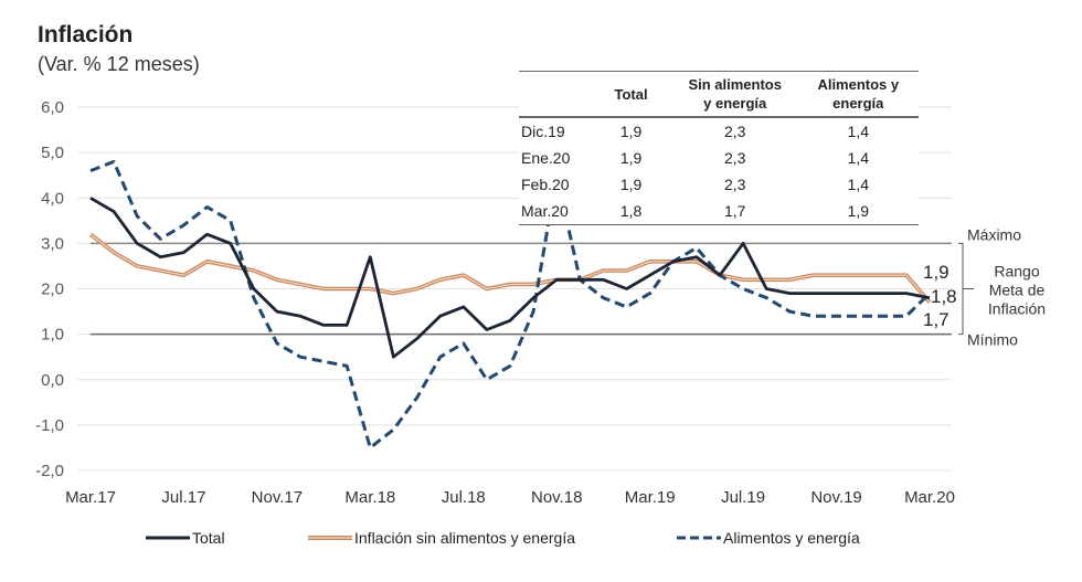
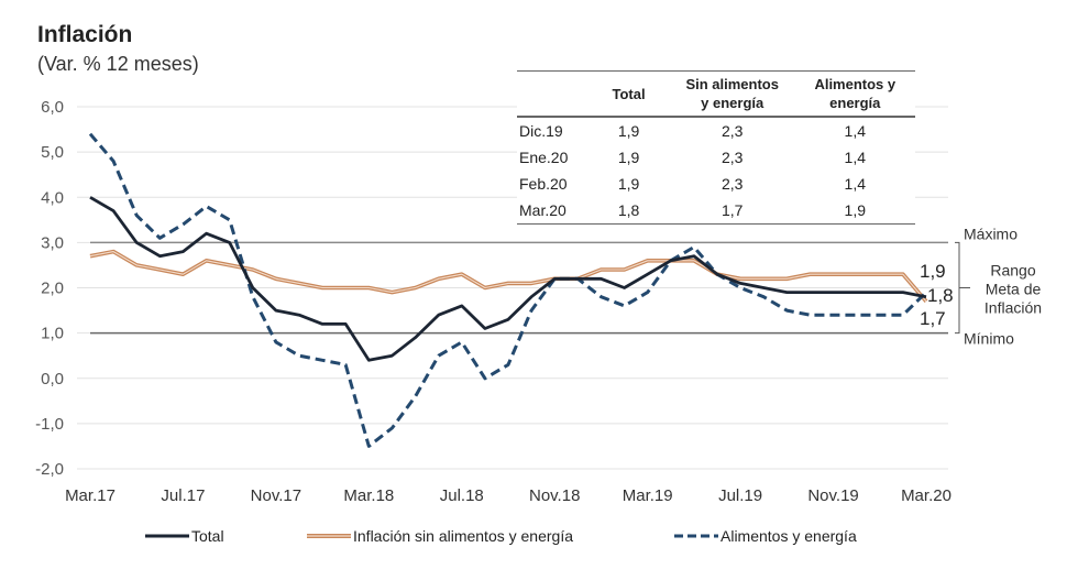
Inflación sin alimentos y energía/Mar.17: 3,2 -> 2,7
Alimentos y energía/Mar.17: 4,6 -> 5,4
Total/Mar.18: 2,7 -> 0,4
Alimentos y energía/Nov.18: 4,5 -> 2,2
Total/Jul.19: 3,0 -> 2,1
